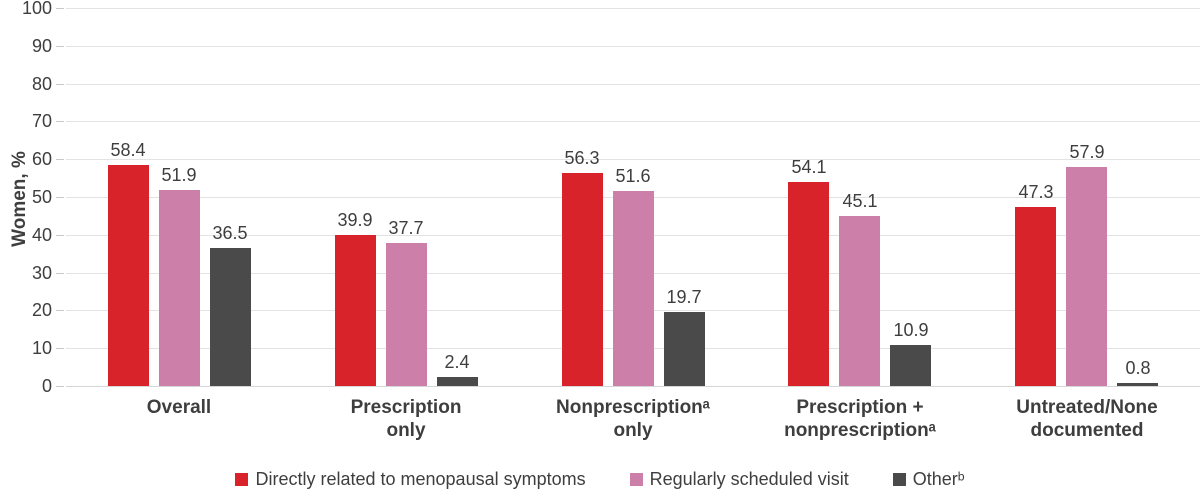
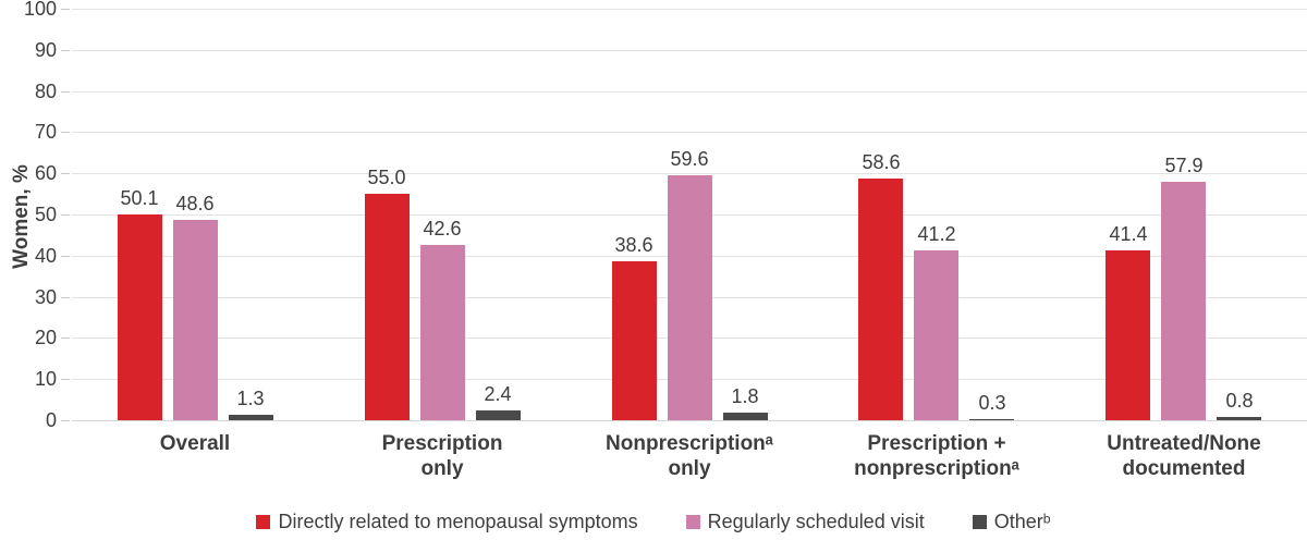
Directly related to menopausal symptoms/Overall: 58.4 -> 50.1
Regularly scheduled visit/Overall: 51.9 -> 48.6
Otherᵇ/Overall: 36.5 -> 1.3
Directly related to menopausal symptoms/Prescription only: 39.9 -> 55.0
Regularly scheduled visit/Prescription only: 37.7 -> 42.6
Directly related to menopausal symptoms/Nonprescriptionᵃ only: 56.3 -> 38.6
Regularly scheduled visit/Nonprescriptionᵃ only: 51.6 -> 59.6
Otherᵇ/Nonprescriptionᵃ only: 19.7 -> 1.8
Directly related to menopausal symptoms/Prescription + nonprescriptionᵃ: 54.1 -> 58.6
Regularly scheduled visit/Prescription + nonprescriptionᵃ: 45.1 -> 41.2
Otherᵇ/Prescription + nonprescriptionᵃ: 10.9 -> 0.3
Directly related to menopausal symptoms/Untreated/None documented: 47.3 -> 41.4
